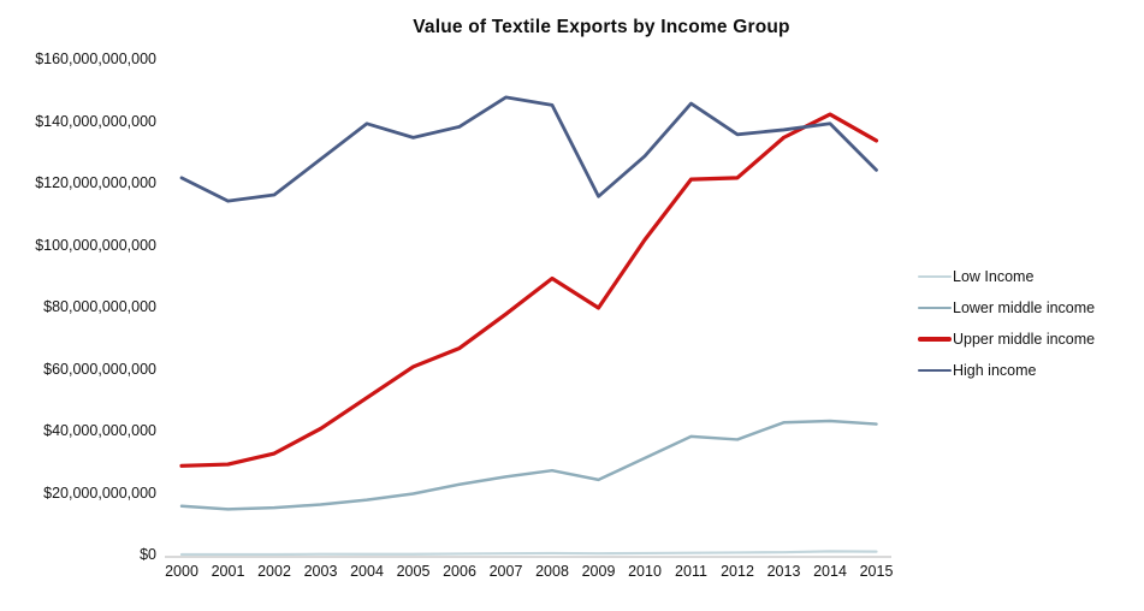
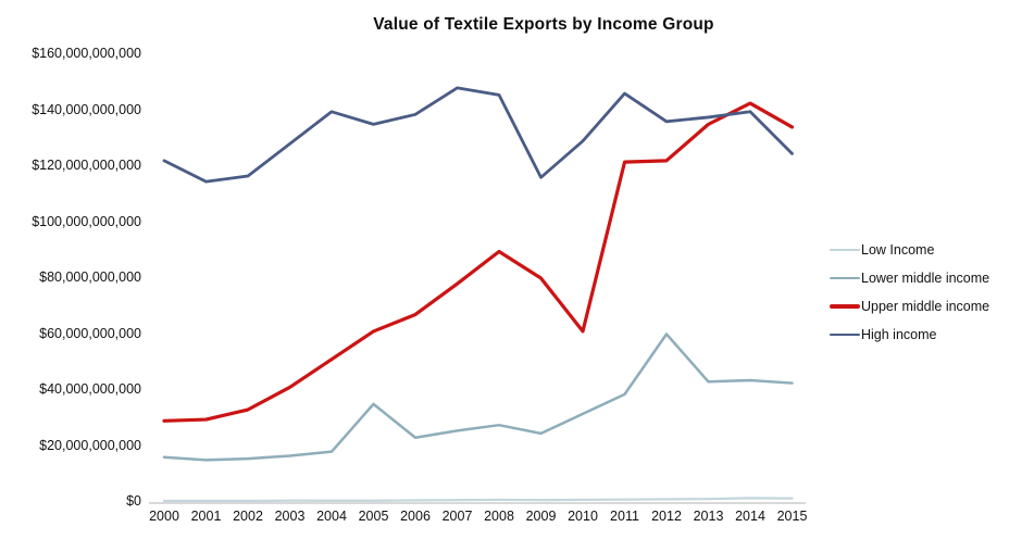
Lower middle income/2005: $20000000000 -> $35000000000
Upper middle income/2010: $102000000000 -> $61000000000
Lower middle income/2012: $38000000000 -> $60000000000
